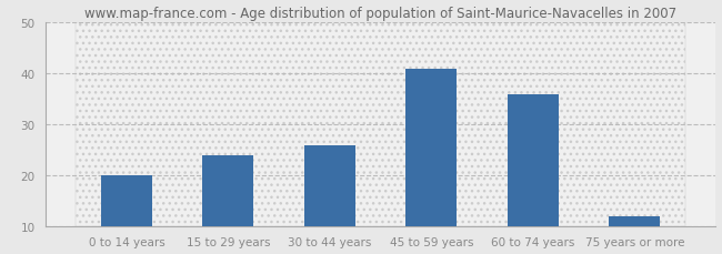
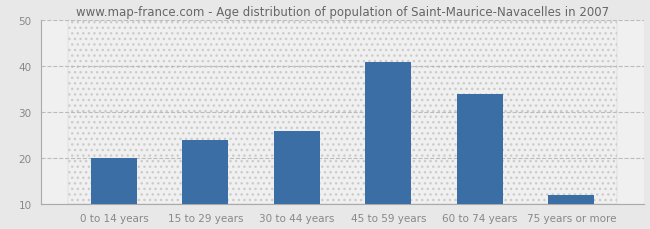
60 to 74 years: 36 -> 34
